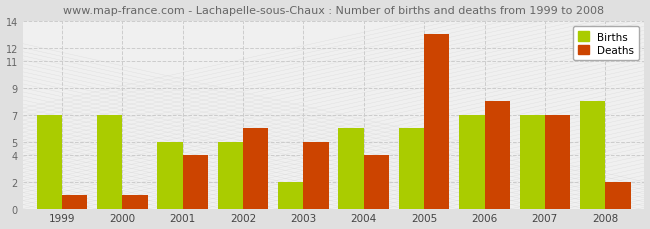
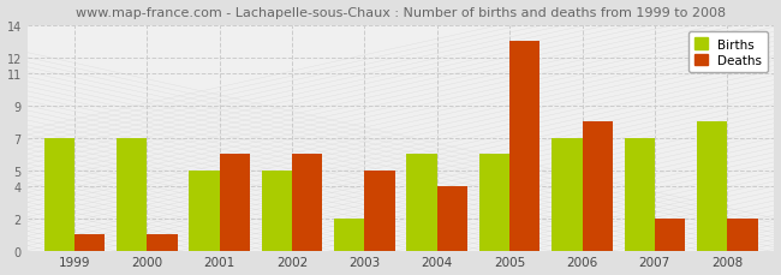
Deaths/2001: 4 -> 6
Deaths/2007: 7 -> 2
